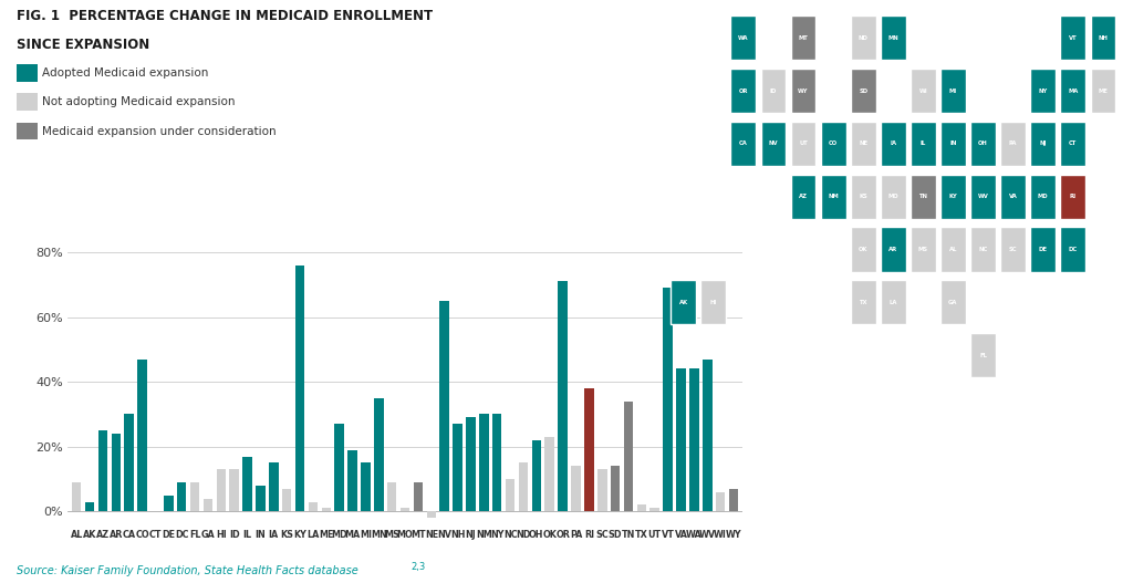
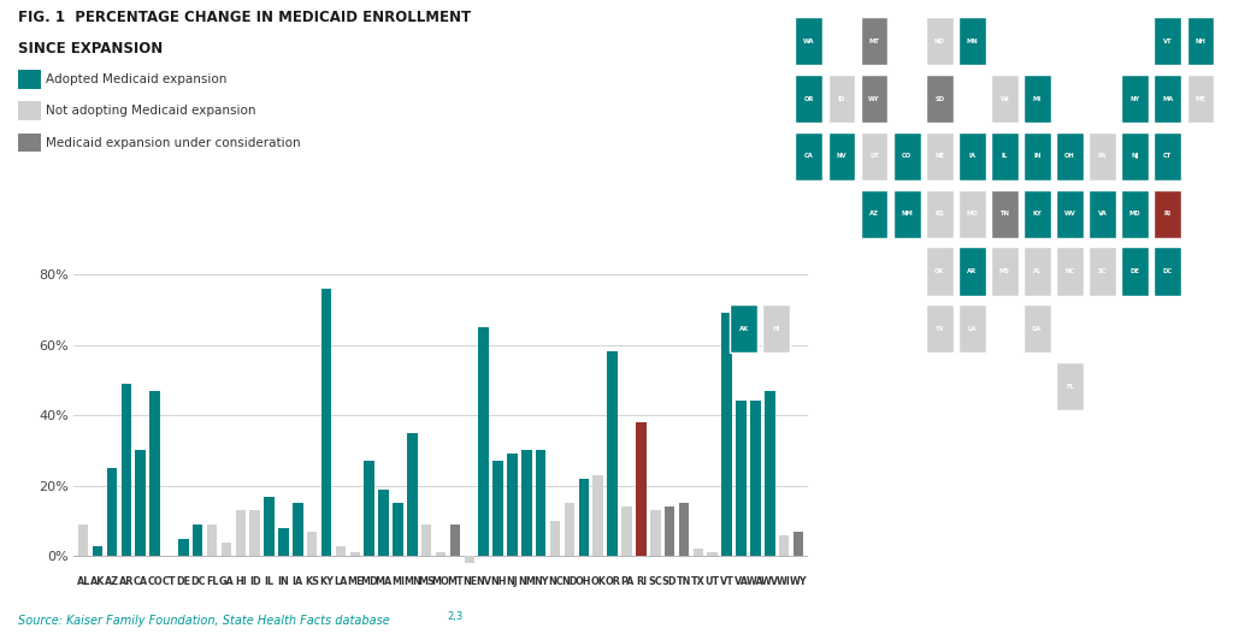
AR: 24% -> 49%
OR: 71% -> 58%
TN: 34% -> 15%
